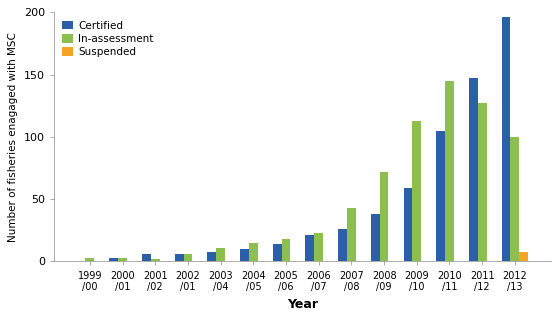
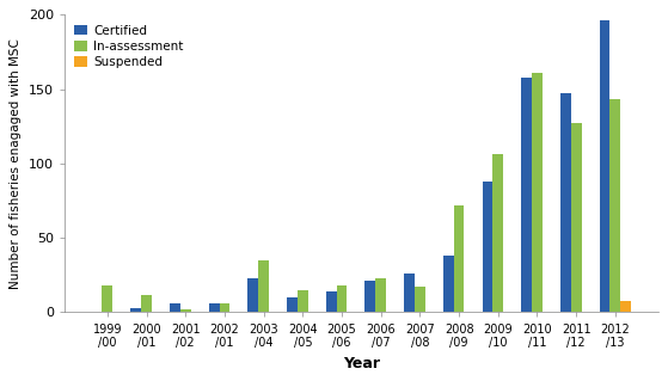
In-assessment/1999 /00: 3 -> 18
In-assessment/2000 /01: 3 -> 12
Certified/2003 /04: 8 -> 23
In-assessment/2003 /04: 11 -> 35
In-assessment/2007 /08: 43 -> 17
Certified/2009 /10: 59 -> 88
In-assessment/2009 /10: 113 -> 106
Certified/2010 /11: 105 -> 158
In-assessment/2010 /11: 145 -> 161
In-assessment/2012 /13: 100 -> 143
